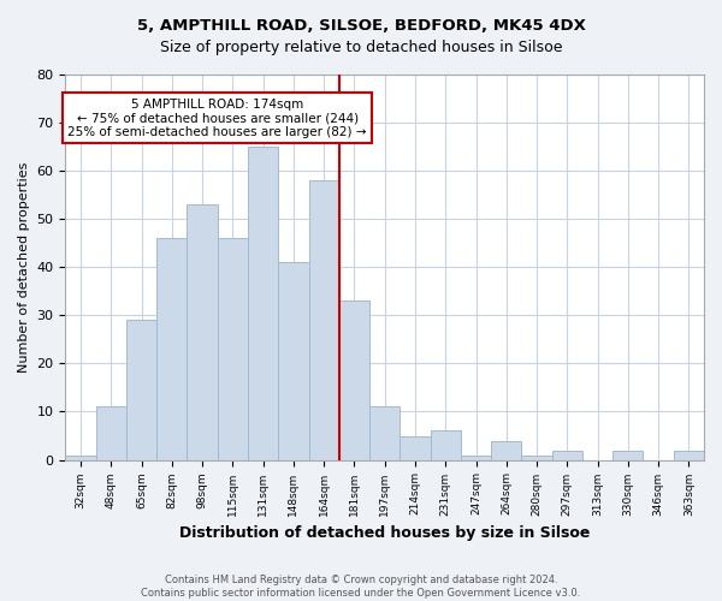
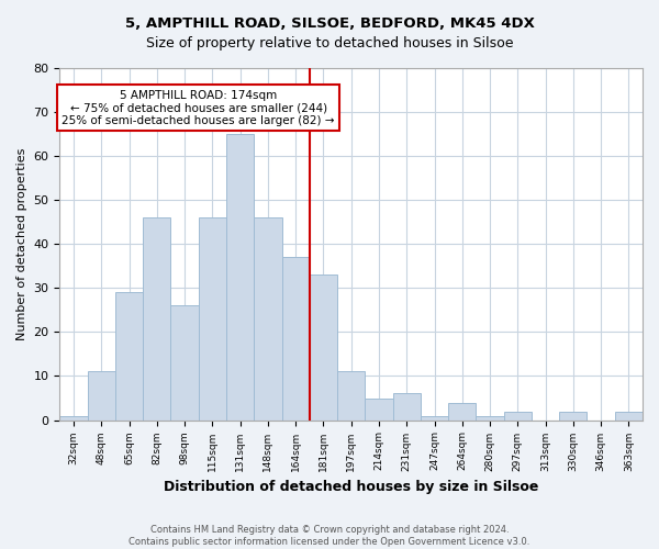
98sqm: 53 -> 26
148sqm: 41 -> 46
164sqm: 58 -> 37
